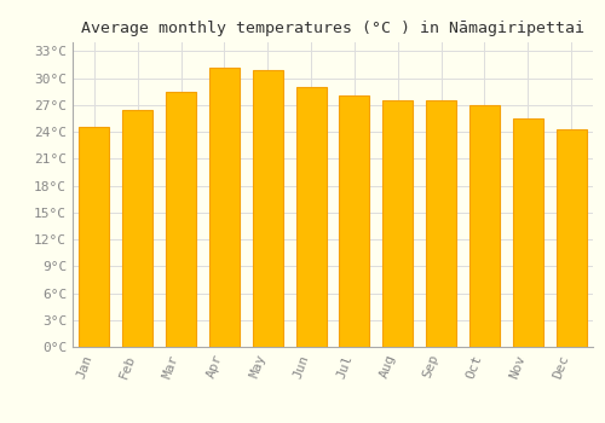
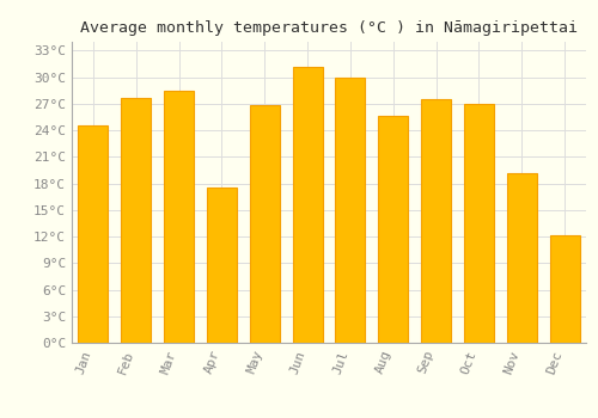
Feb: 26.5°C -> 27.6°C
Apr: 31.1°C -> 17.6°C
May: 30.9°C -> 26.8°C
Jun: 29.0°C -> 31.2°C
Jul: 28.0°C -> 30.0°C
Aug: 27.5°C -> 25.6°C
Nov: 25.5°C -> 19.2°C
Dec: 24.3°C -> 12.2°C
